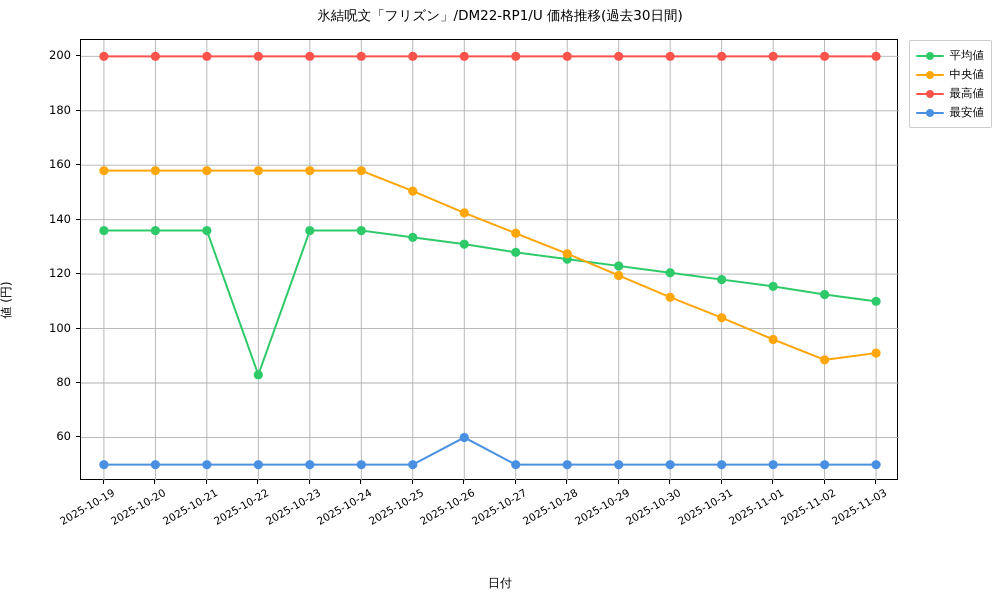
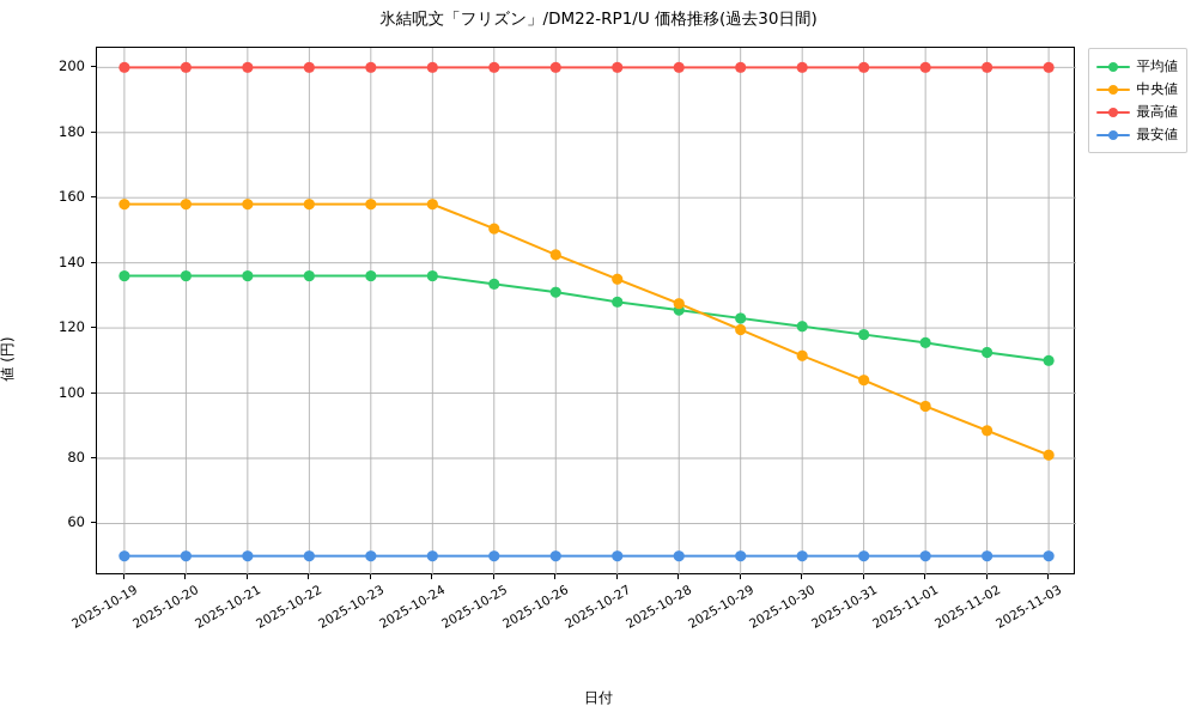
平均値/2025-10-22: 83 -> 136
最安値/2025-10-26: 60 -> 50
中央値/2025-11-03: 91 -> 81
